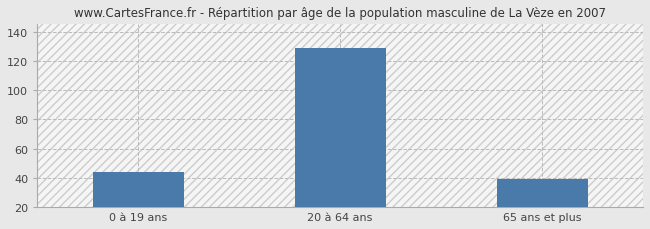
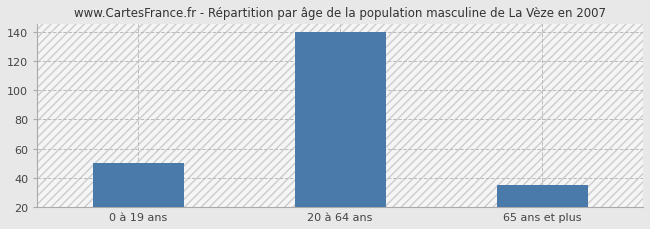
0 à 19 ans: 44 -> 50
20 à 64 ans: 129 -> 140
65 ans et plus: 39 -> 35
